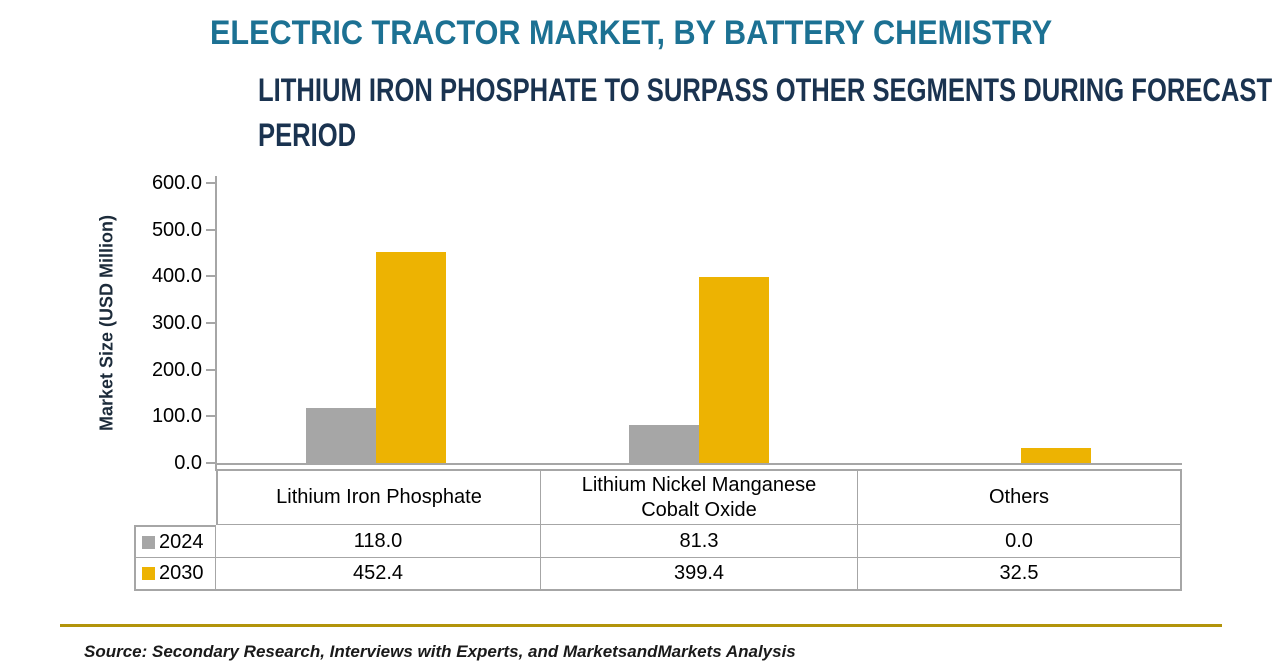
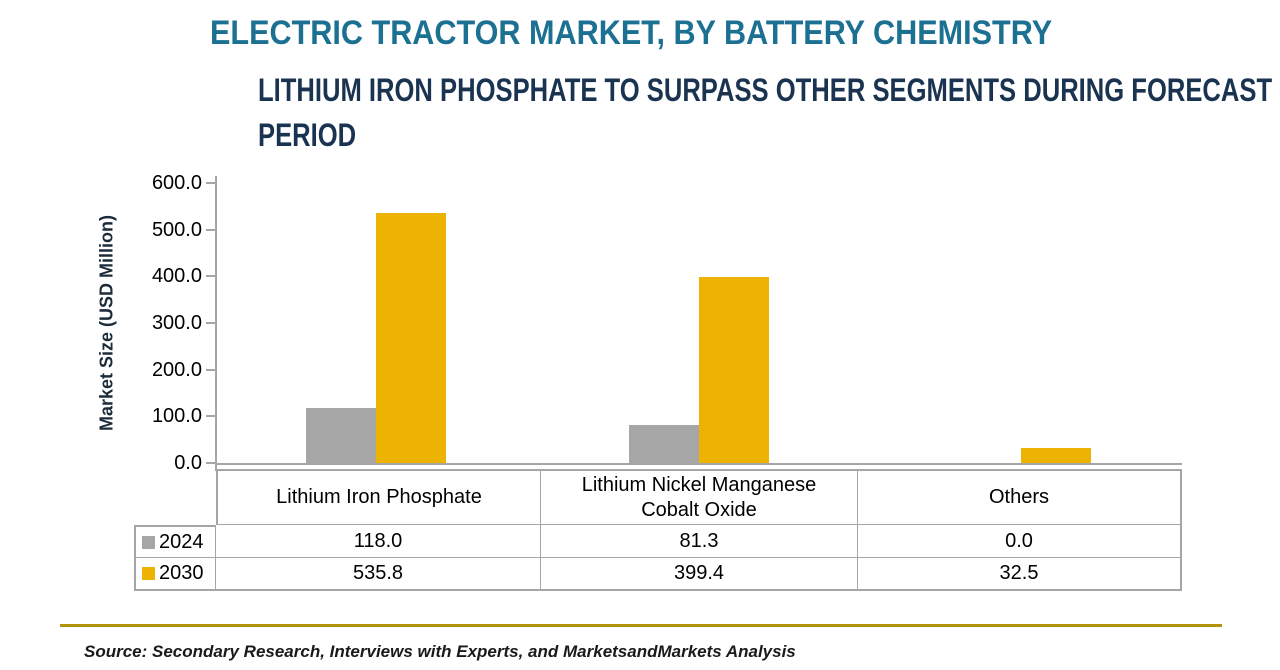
2030/Lithium Iron Phosphate: 452.4 -> 535.8
